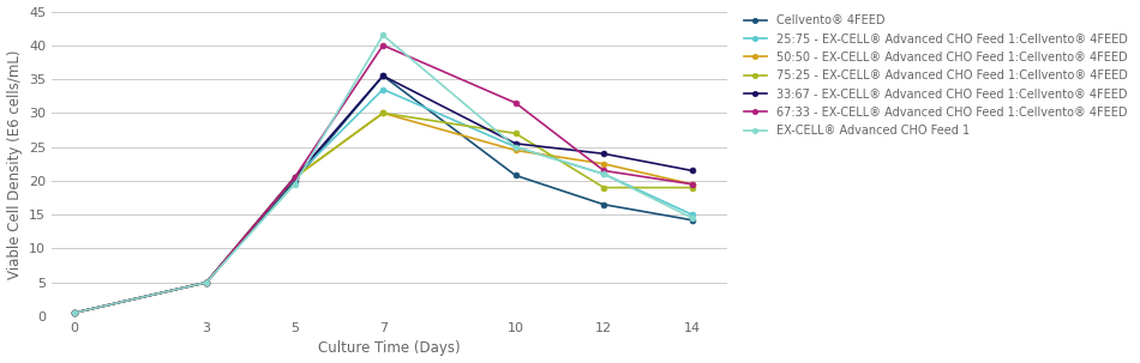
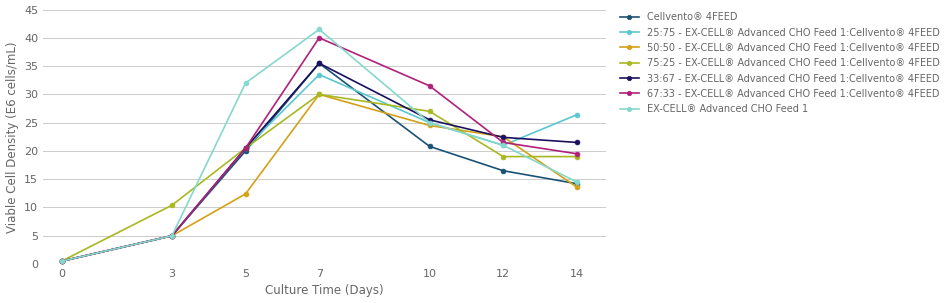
75:25 - EX-CELL® Advanced CHO Feed 1:Cellvento® 4FEED/3: 5.0 -> 10.4
50:50 - EX-CELL® Advanced CHO Feed 1:Cellvento® 4FEED/5: 20.5 -> 12.4
EX-CELL® Advanced CHO Feed 1/5: 19.5 -> 32.0
33:67 - EX-CELL® Advanced CHO Feed 1:Cellvento® 4FEED/12: 24.0 -> 22.4
25:75 - EX-CELL® Advanced CHO Feed 1:Cellvento® 4FEED/14: 15.0 -> 26.4
50:50 - EX-CELL® Advanced CHO Feed 1:Cellvento® 4FEED/14: 19.5 -> 13.6
